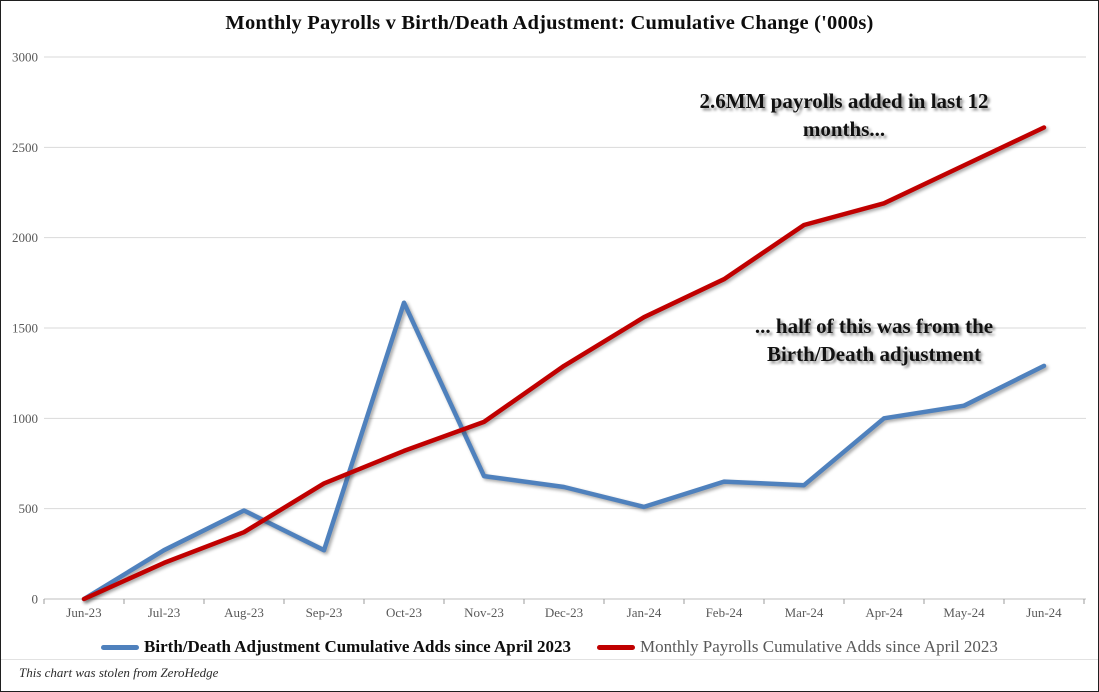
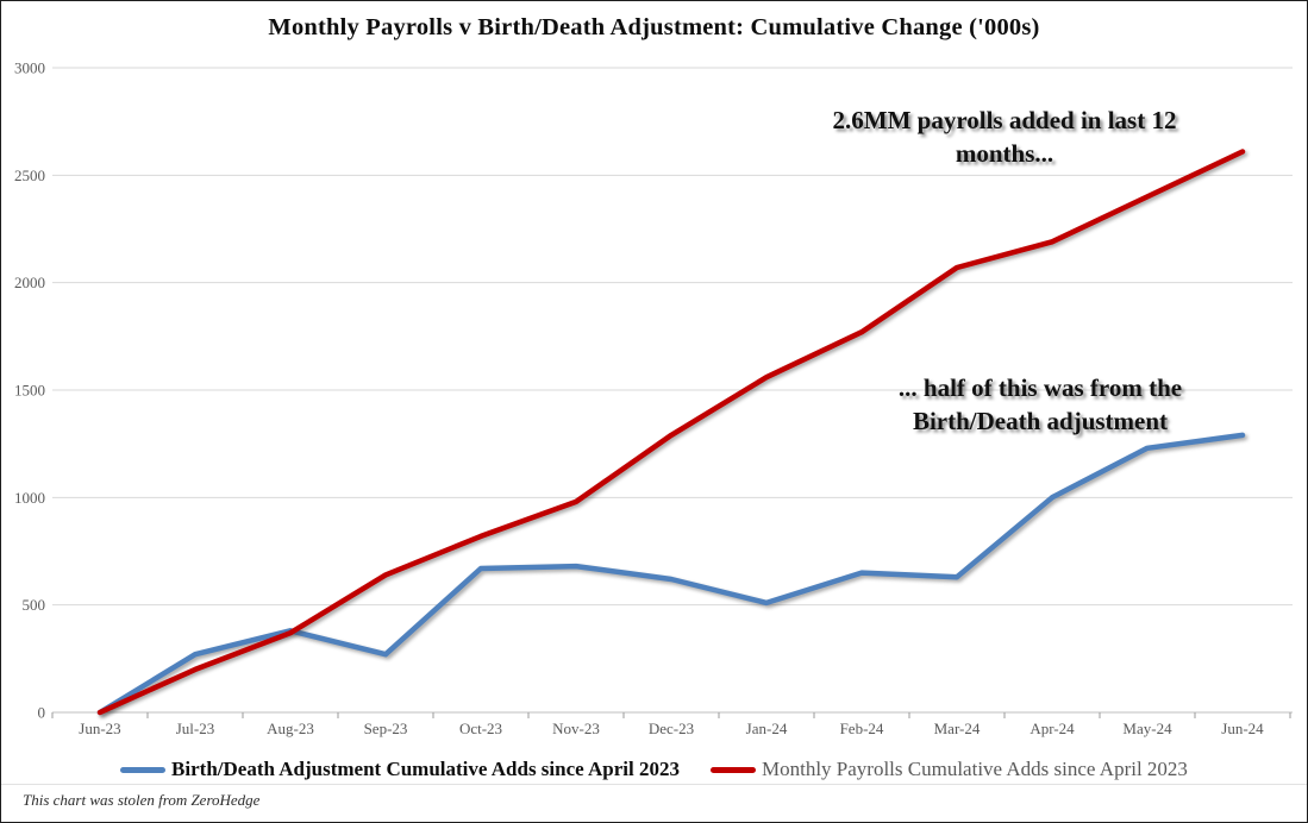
Birth/Death Adjustment Cumulative Adds since April 2023/Aug-23: 490 -> 380
Birth/Death Adjustment Cumulative Adds since April 2023/Oct-23: 1640 -> 670
Birth/Death Adjustment Cumulative Adds since April 2023/May-24: 1070 -> 1230
